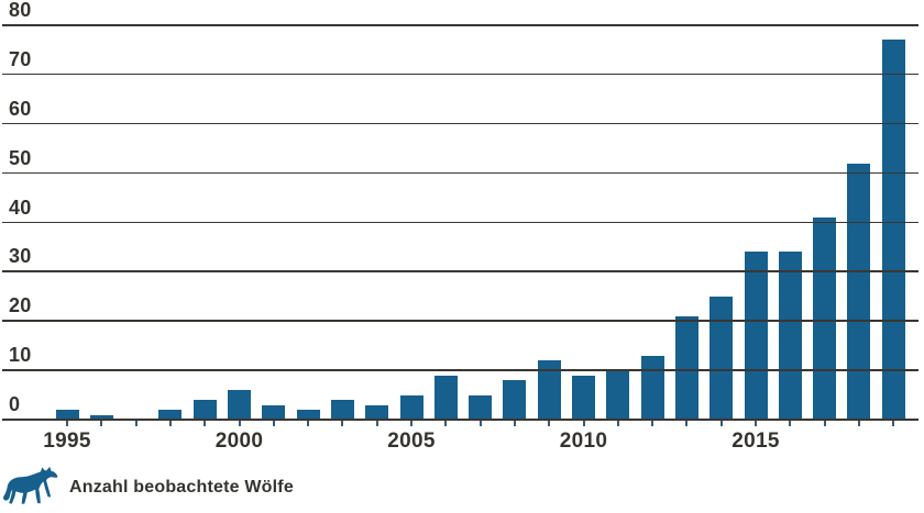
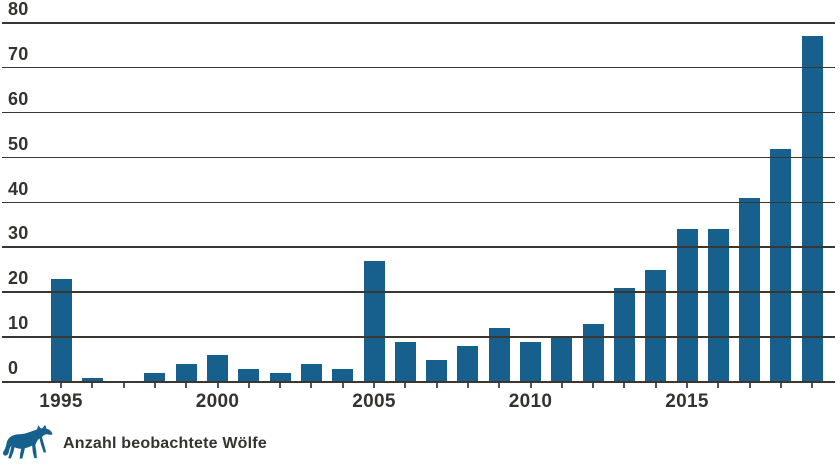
1995: 2 -> 23
2005: 5 -> 27
